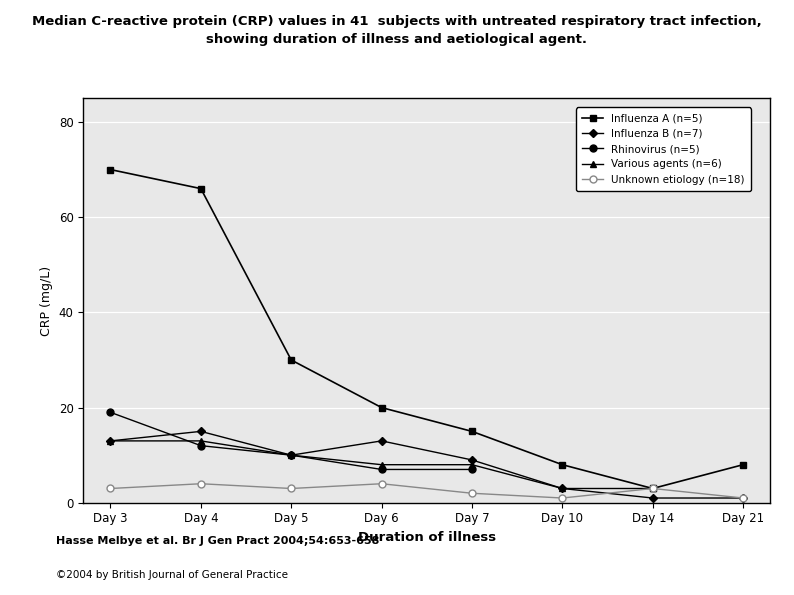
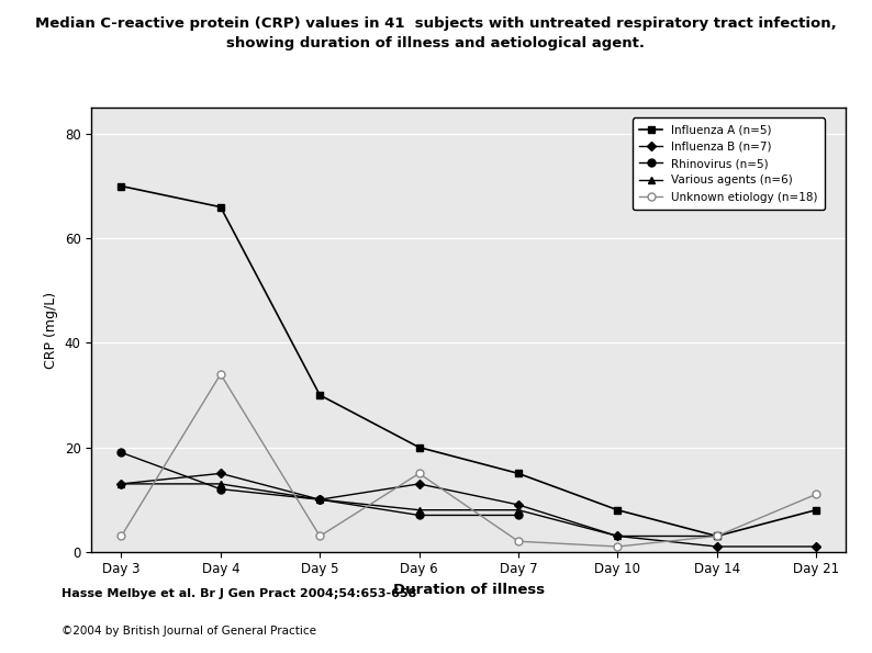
Unknown etiology (n=18)/Day 4: 4 -> 34
Unknown etiology (n=18)/Day 6: 4 -> 15
Unknown etiology (n=18)/Day 21: 1 -> 11
